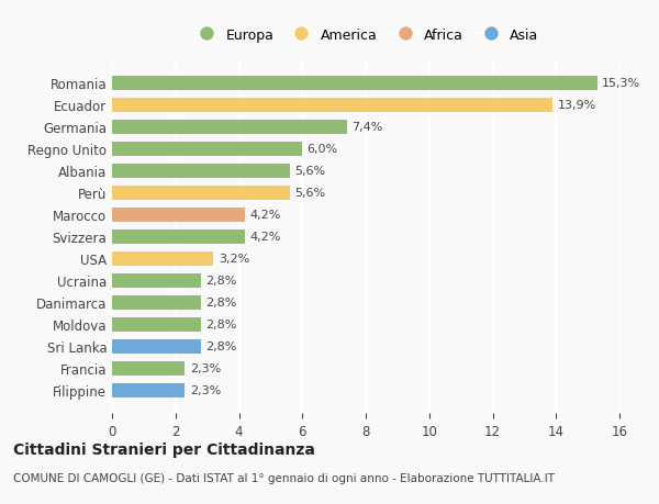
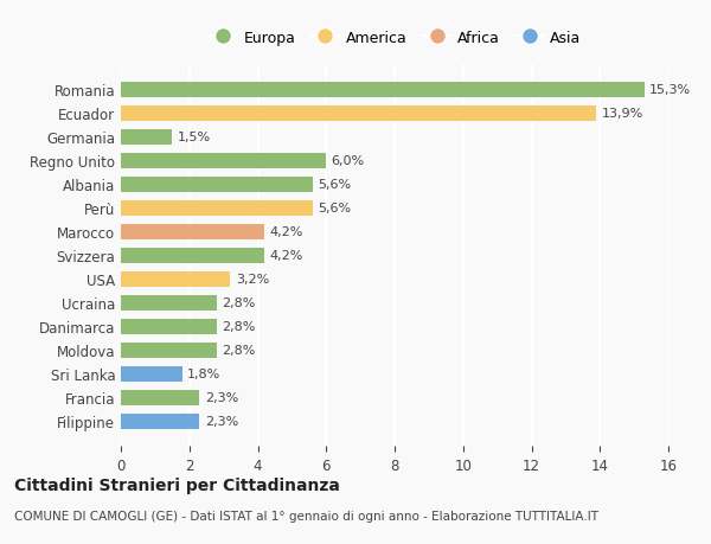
Germania: 7,4% -> 1,5%
Sri Lanka: 2,8% -> 1,8%
